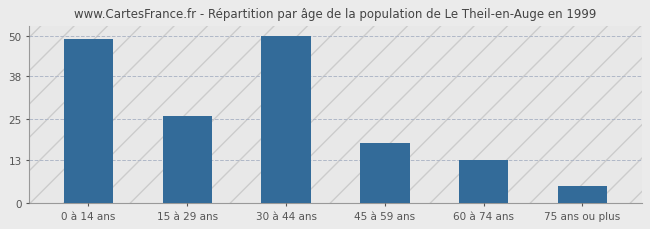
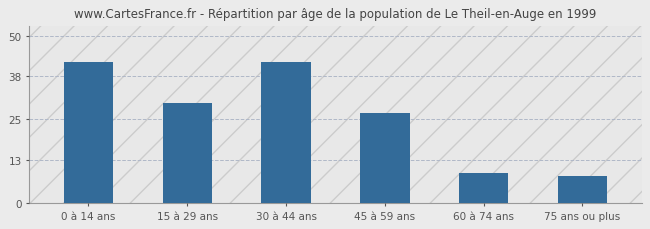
0 à 14 ans: 49 -> 42
15 à 29 ans: 26 -> 30
30 à 44 ans: 50 -> 42
45 à 59 ans: 18 -> 27
60 à 74 ans: 13 -> 9
75 ans ou plus: 5 -> 8
